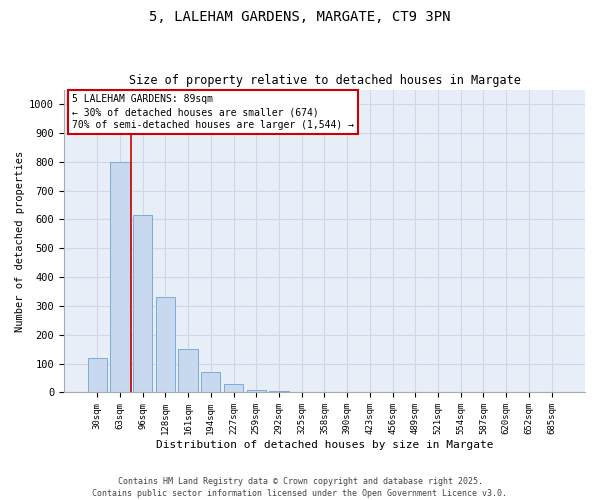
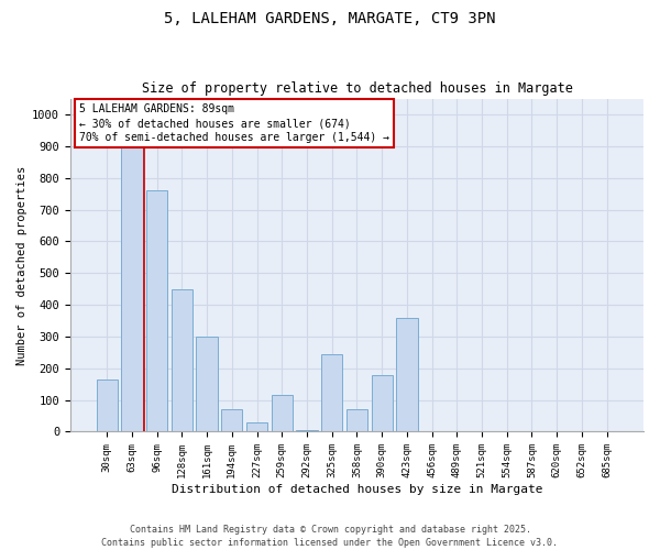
30sqm: 120 -> 165
63sqm: 800 -> 905
96sqm: 615 -> 760
128sqm: 330 -> 450
161sqm: 150 -> 300
259sqm: 10 -> 115
325sqm: 3 -> 245
358sqm: 2 -> 70
390sqm: 1 -> 180
423sqm: 1 -> 360
